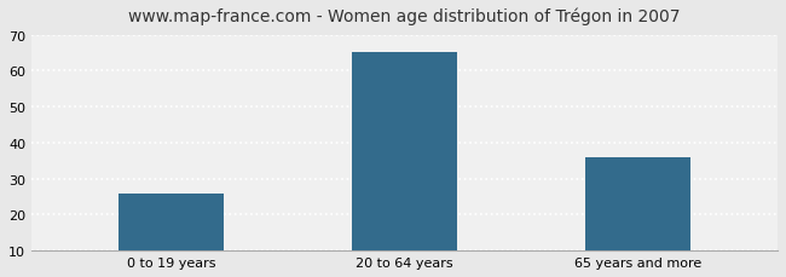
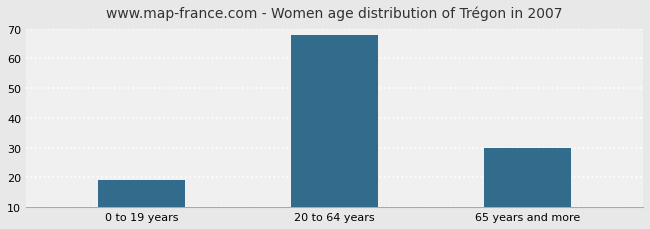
0 to 19 years: 26 -> 19
20 to 64 years: 65 -> 68
65 years and more: 36 -> 30
